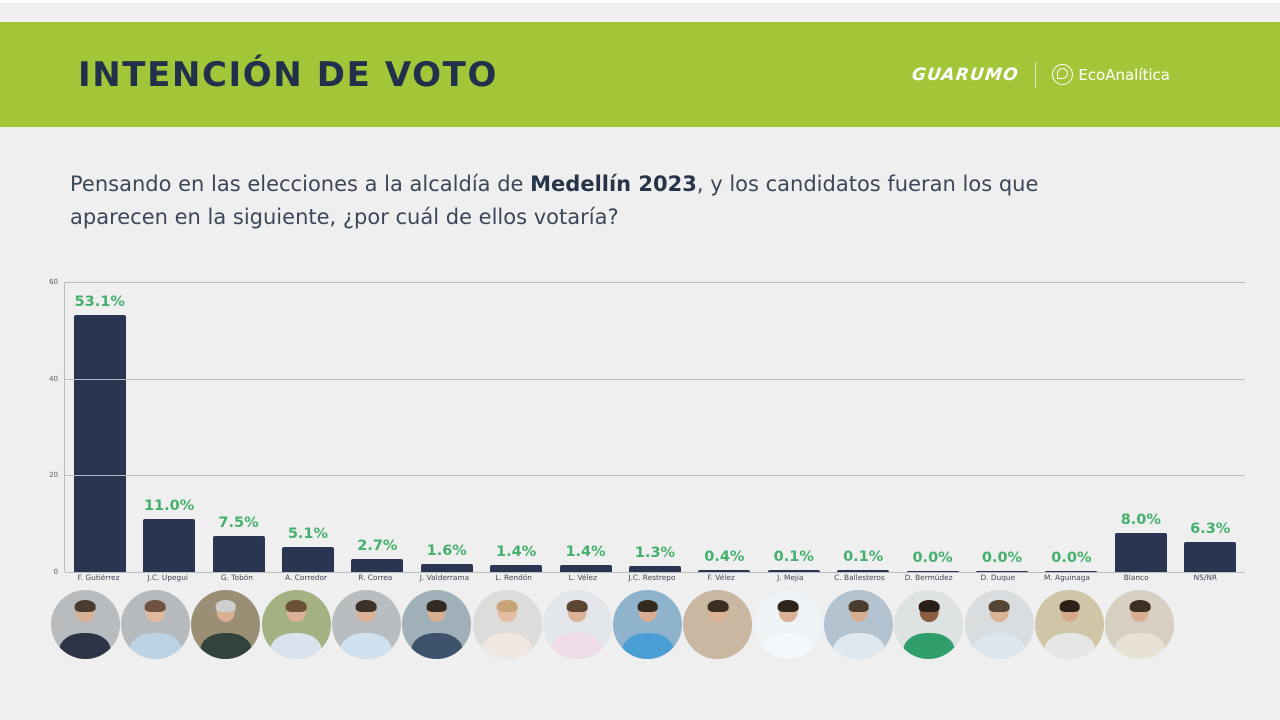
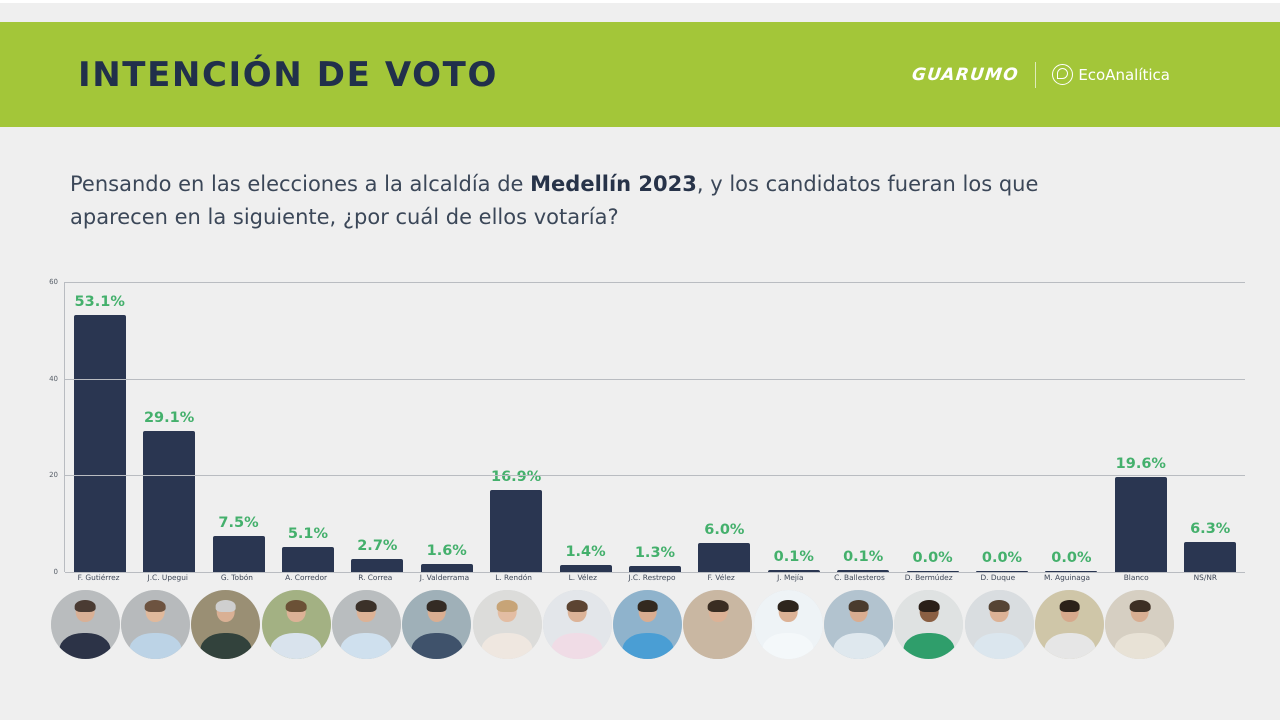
J.C. Upegui: 11.0% -> 29.1%
L. Rendón: 1.4% -> 16.9%
F. Vélez: 0.4% -> 6.0%
Blanco: 8.0% -> 19.6%
